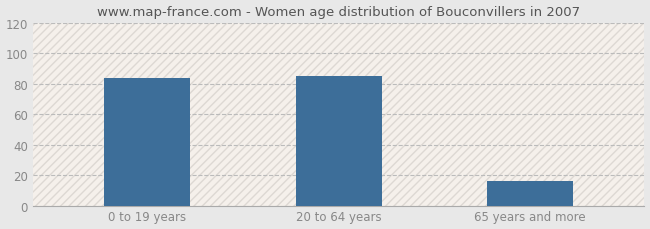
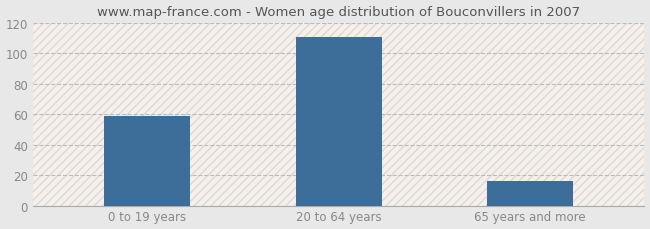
0 to 19 years: 84 -> 59
20 to 64 years: 85 -> 111
